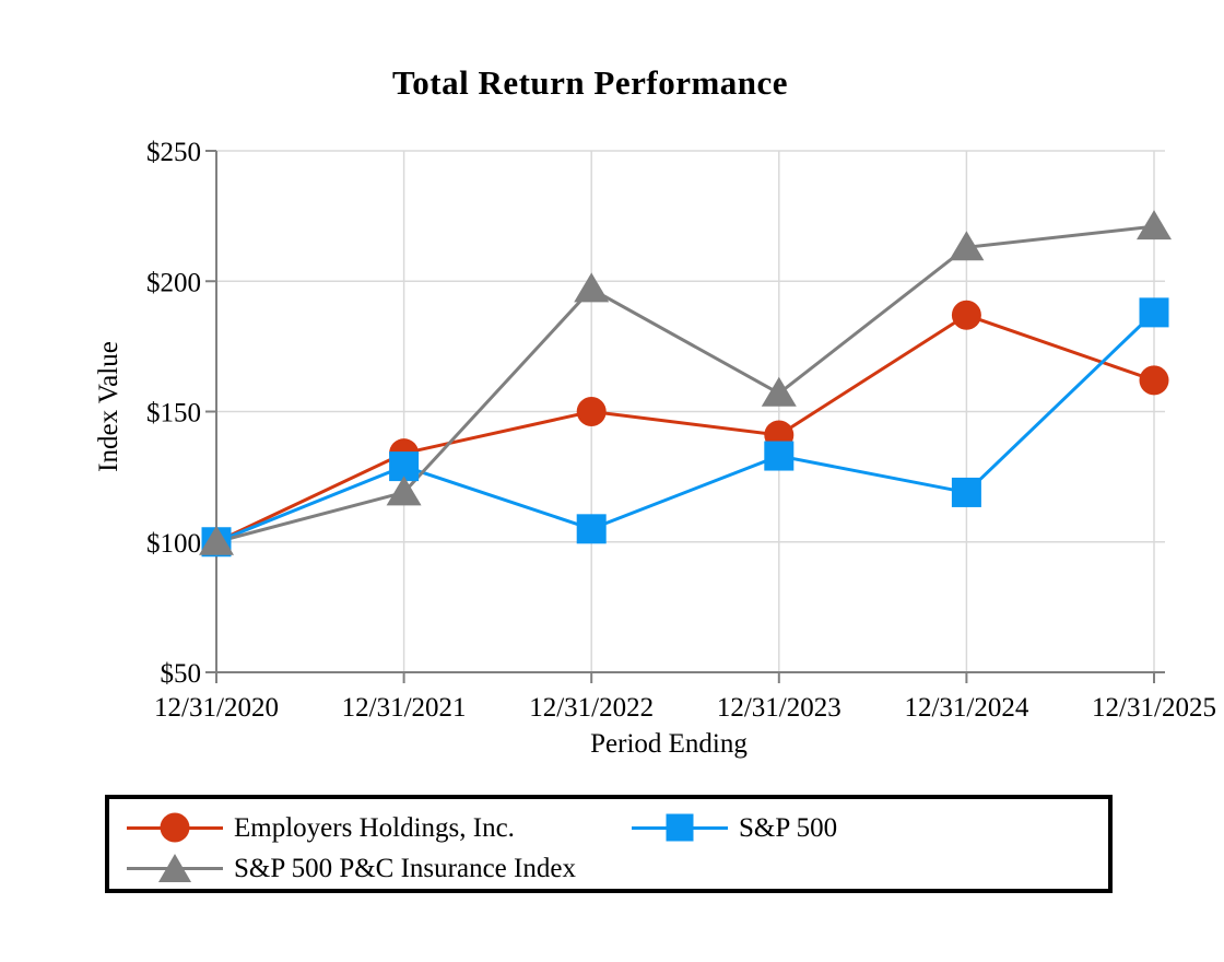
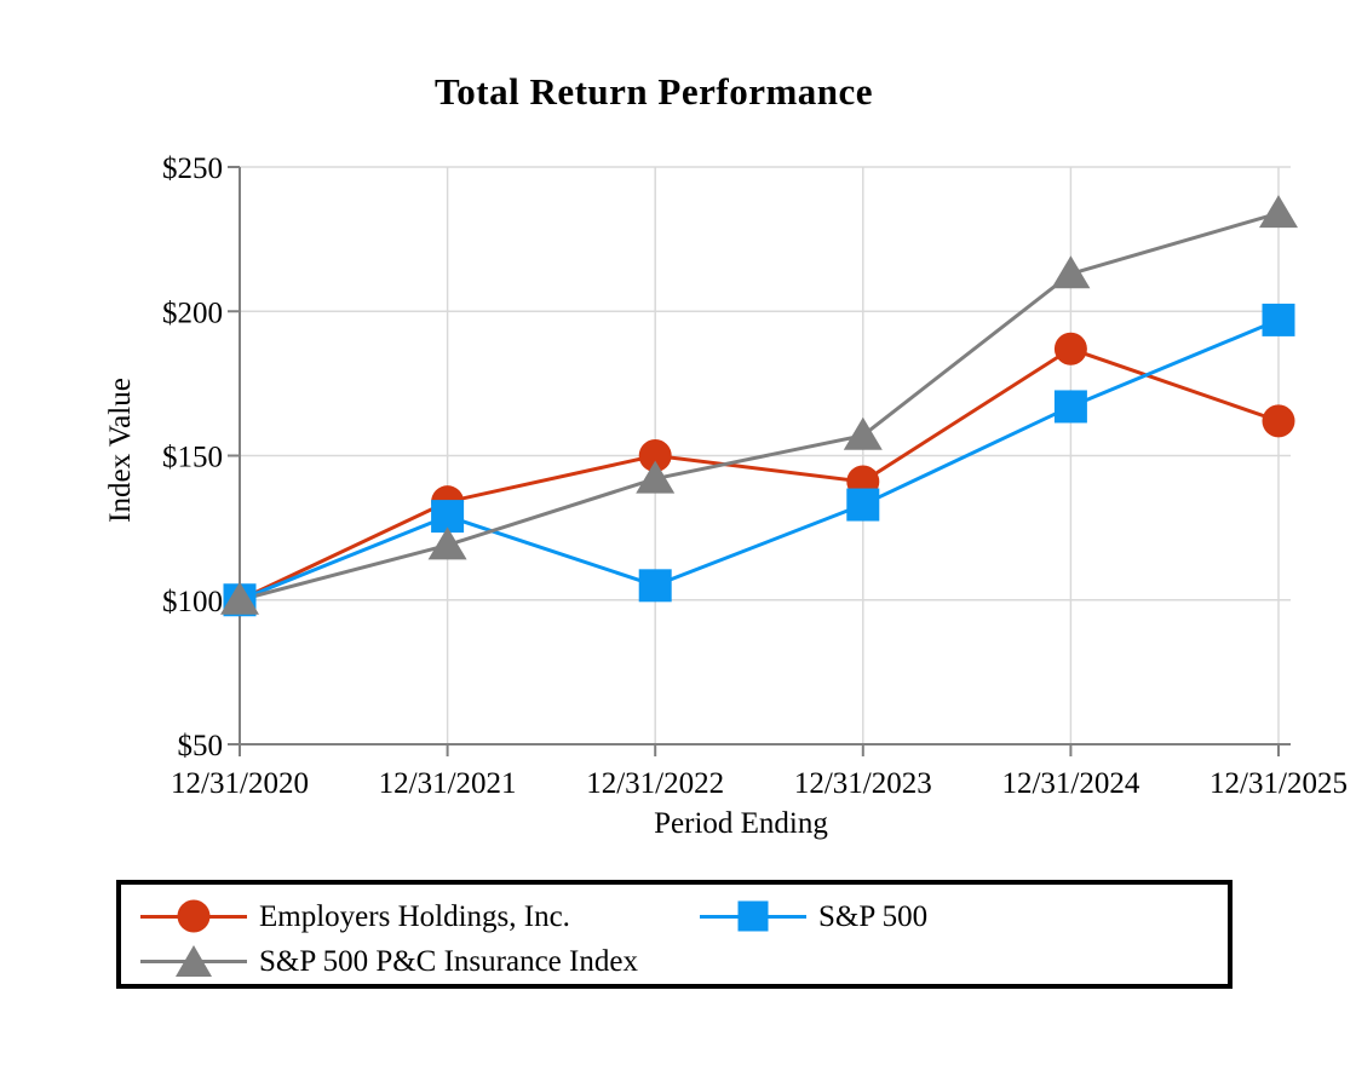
S&P 500 P&C Insurance Index/12/31/2022: $197 -> $142
S&P 500/12/31/2024: $119 -> $167
S&P 500/12/31/2025: $188 -> $197
S&P 500 P&C Insurance Index/12/31/2025: $221 -> $234
